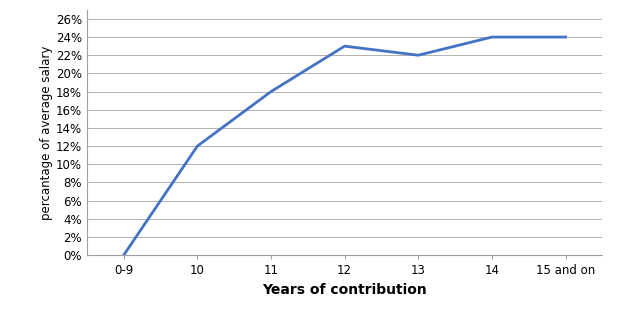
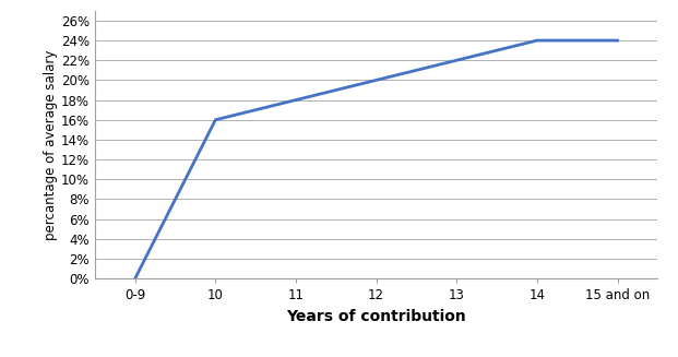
10: 12% -> 16%
12: 23% -> 20%
